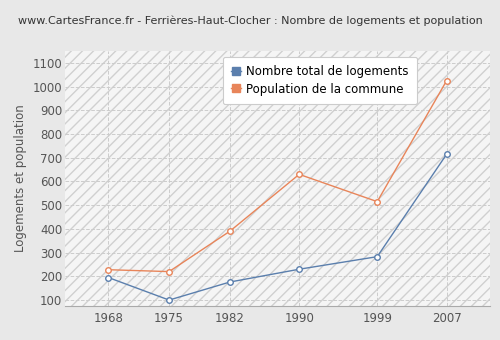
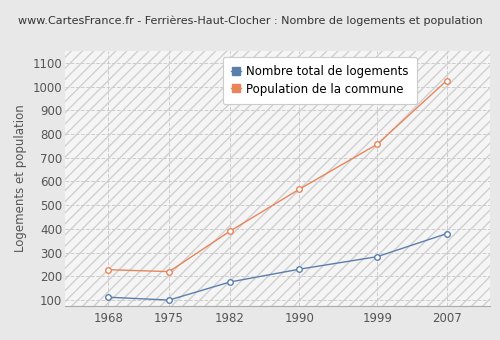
Nombre total de logements/1968: 195 -> 112
Population de la commune/1990: 630 -> 567
Population de la commune/1999: 515 -> 757
Nombre total de logements/2007: 715 -> 380
